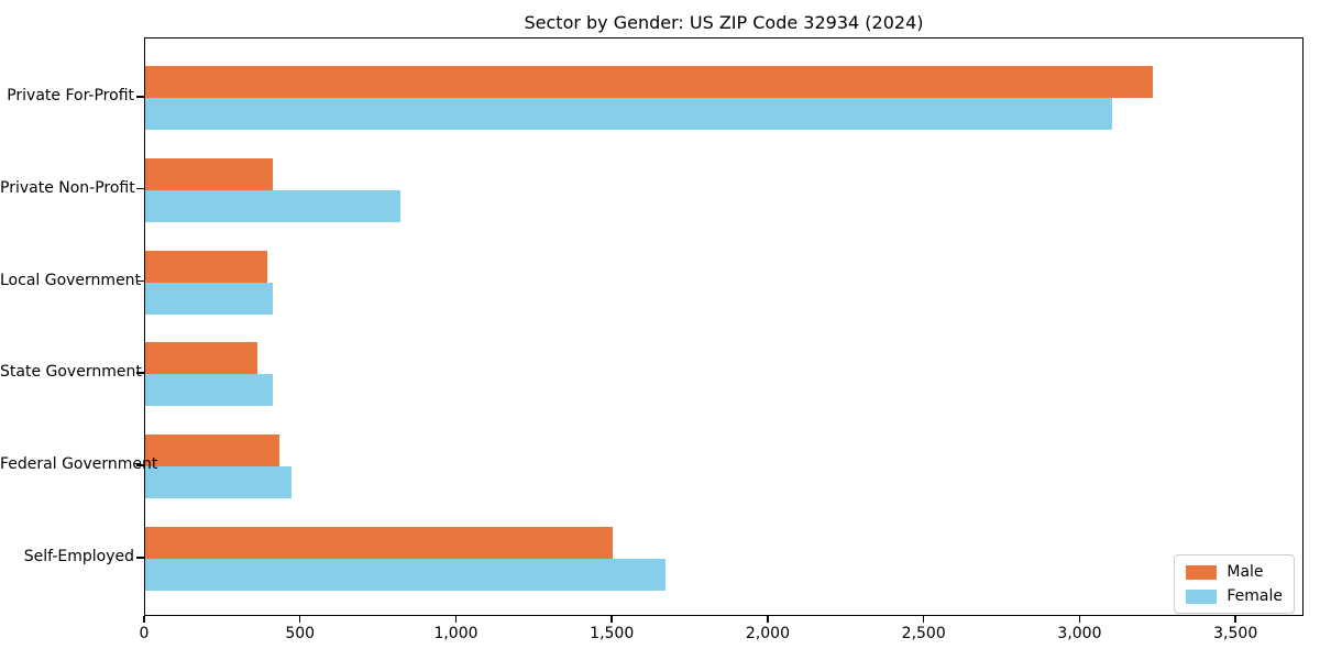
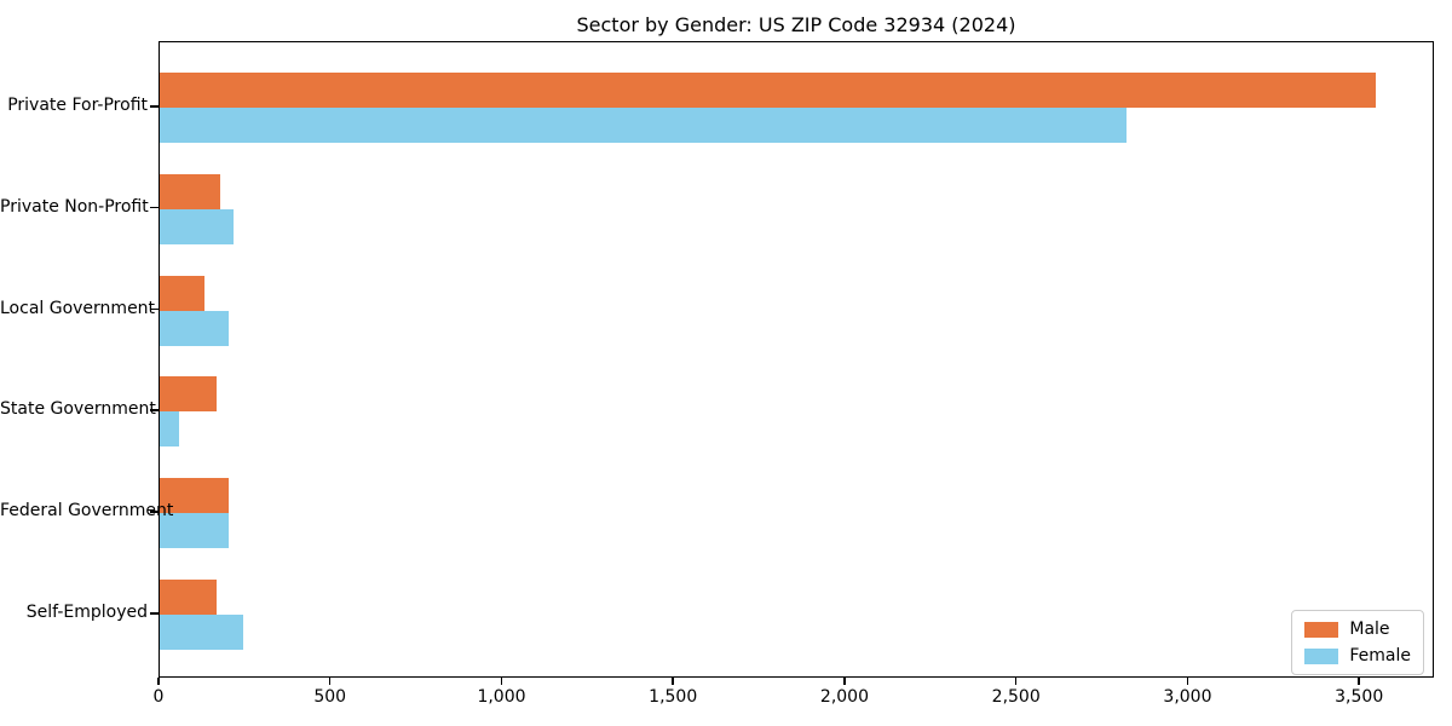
Male/Private For-Profit: 3230 -> 3540
Female/Private For-Profit: 3100 -> 2820
Male/Private Non-Profit: 410 -> 180
Female/Private Non-Profit: 820 -> 220
Male/Local Government: 390 -> 130
Female/Local Government: 410 -> 200
Male/State Government: 360 -> 160
Female/State Government: 410 -> 60
Male/Federal Government: 430 -> 200
Female/Federal Government: 470 -> 200
Male/Self-Employed: 1500 -> 160
Female/Self-Employed: 1670 -> 240
